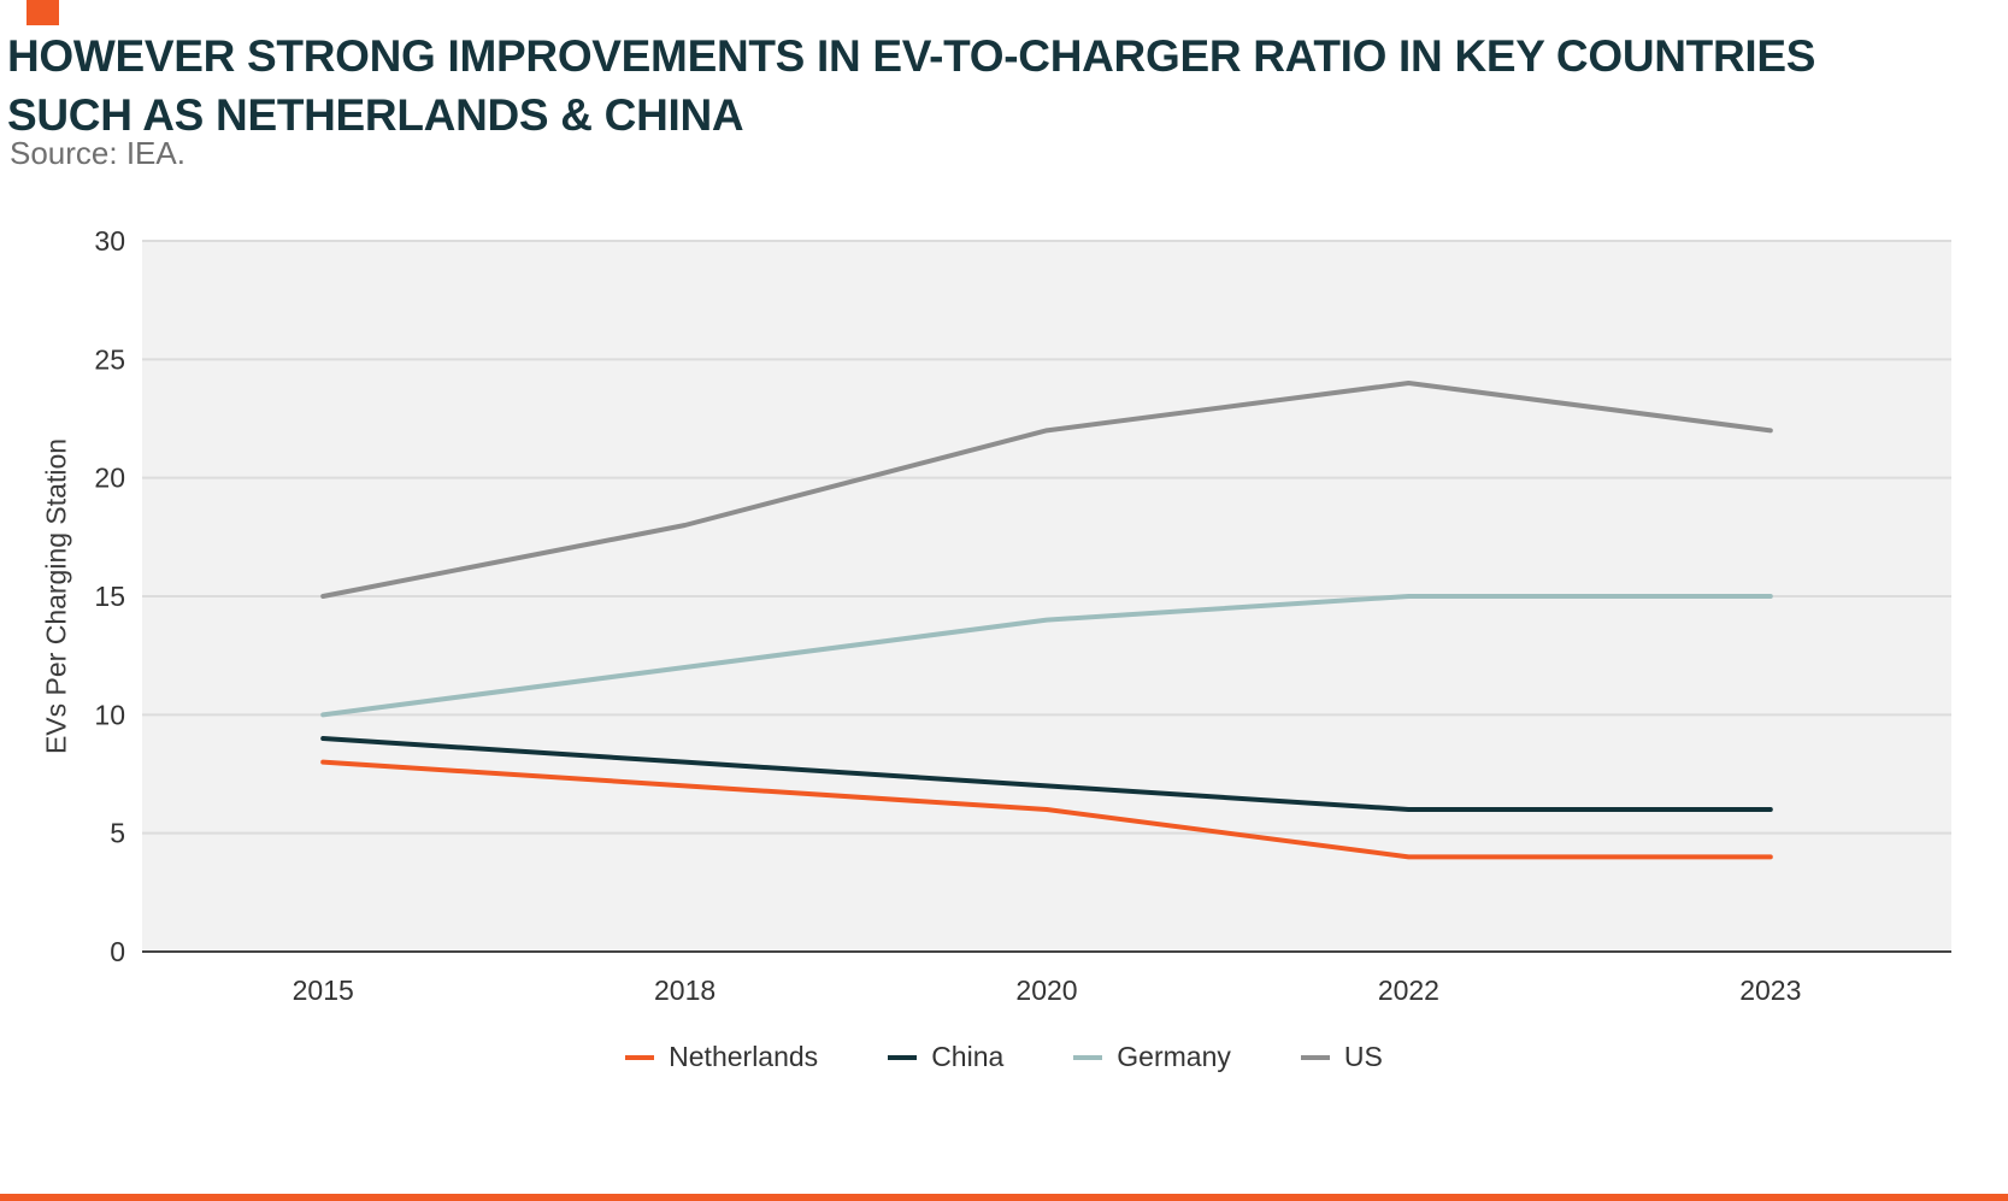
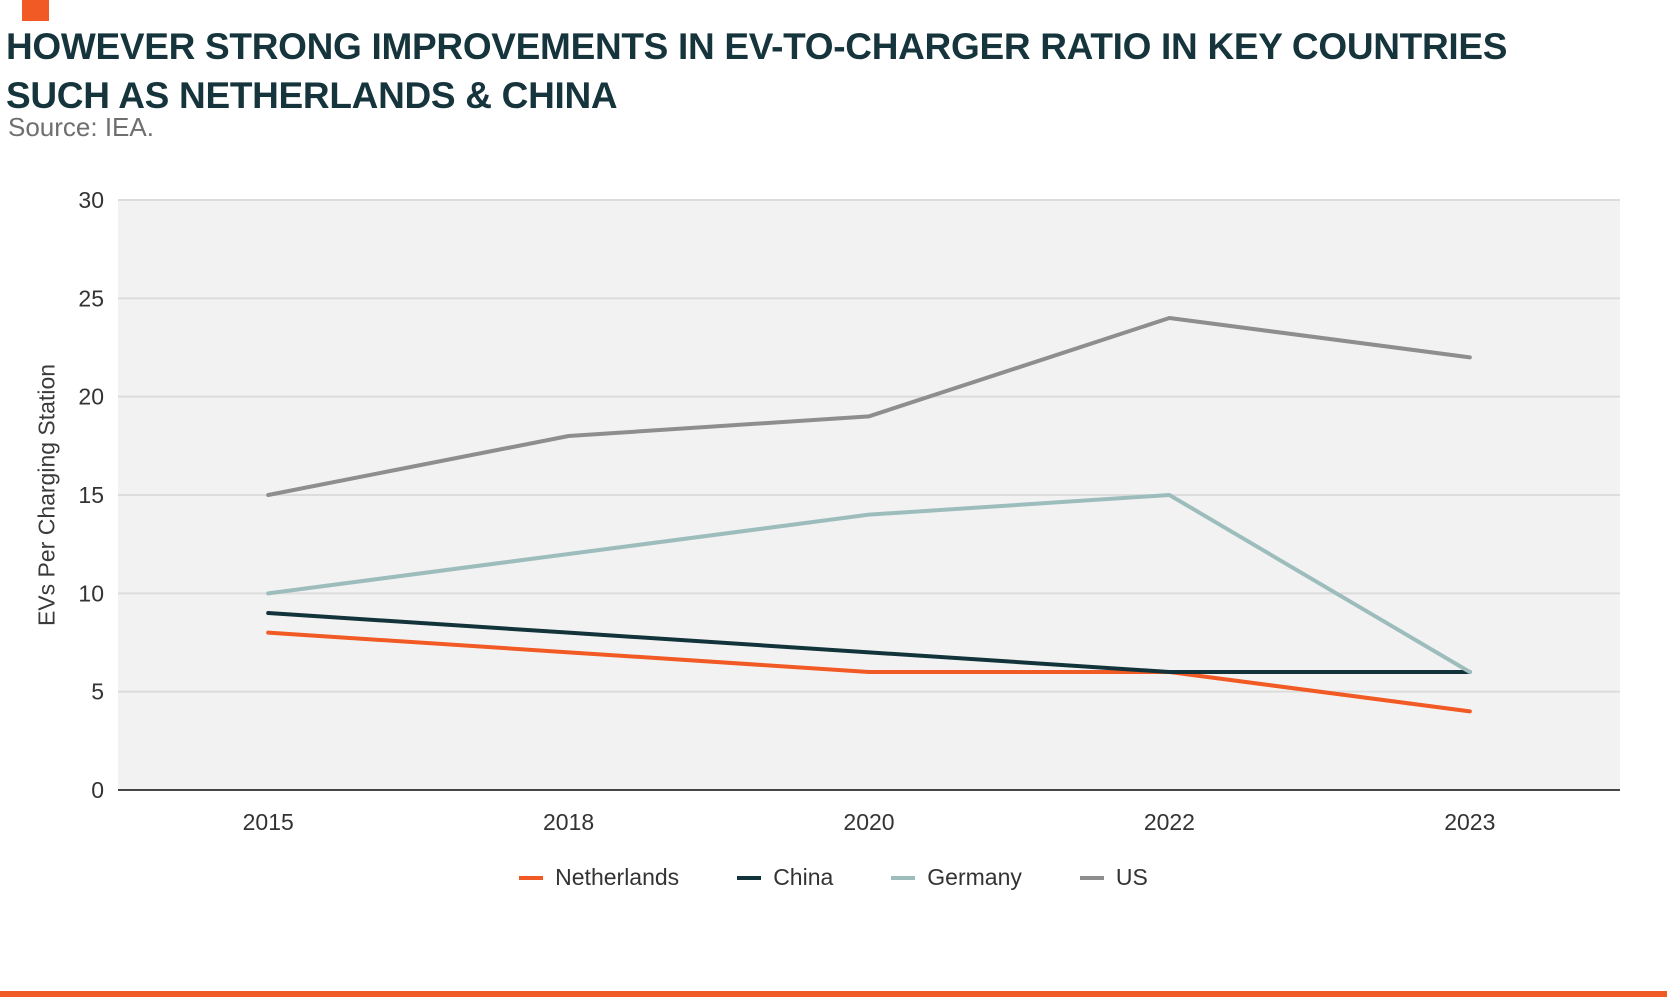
US/2020: 22 -> 19
Netherlands/2022: 4 -> 6
Germany/2023: 15 -> 6
